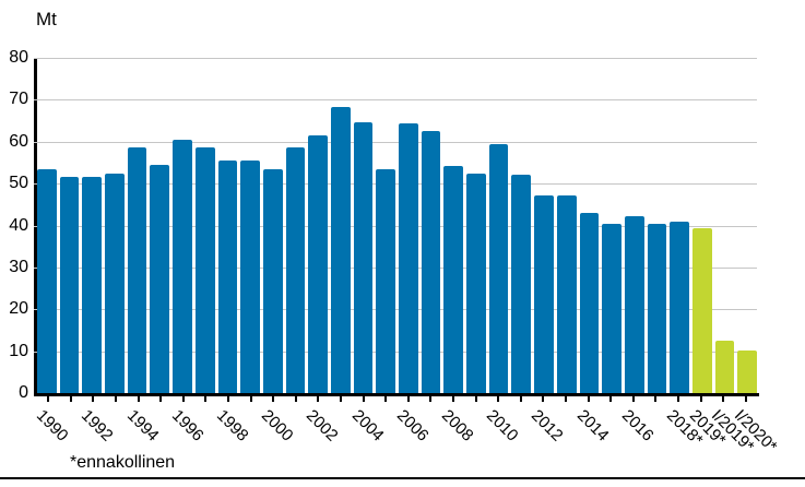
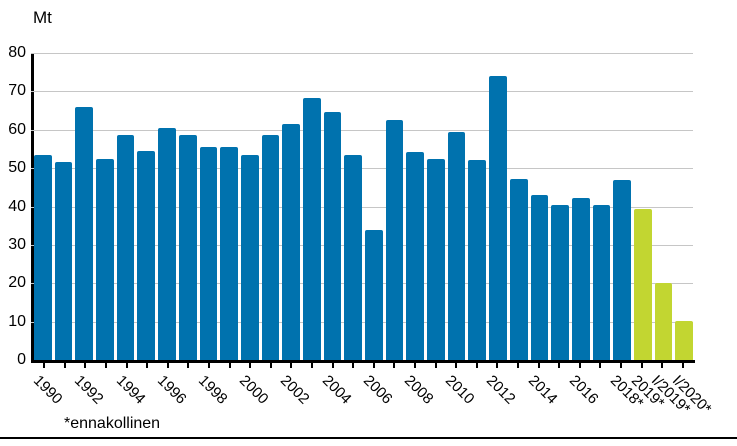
1992: 52 -> 66
2006: 64 -> 34
2012: 47 -> 74
2018*: 41 -> 47
I/2019*: 12 -> 20
